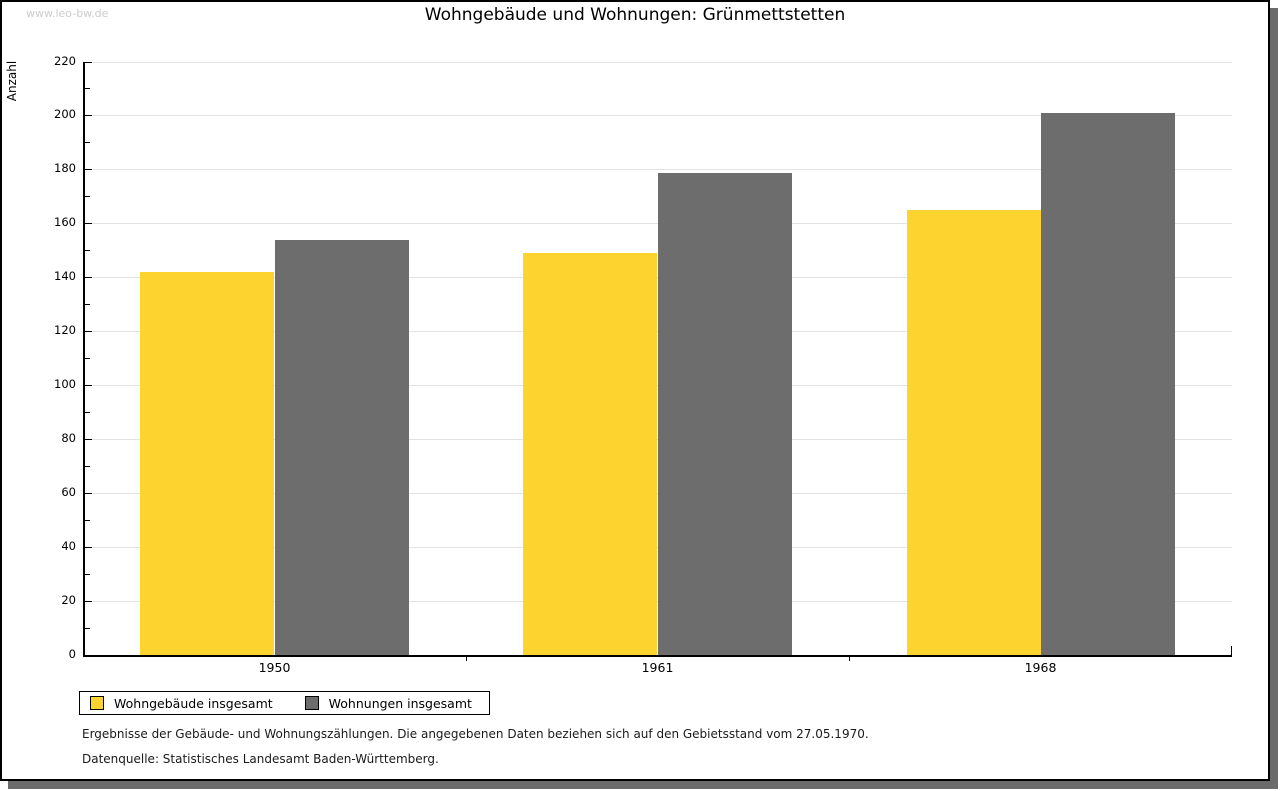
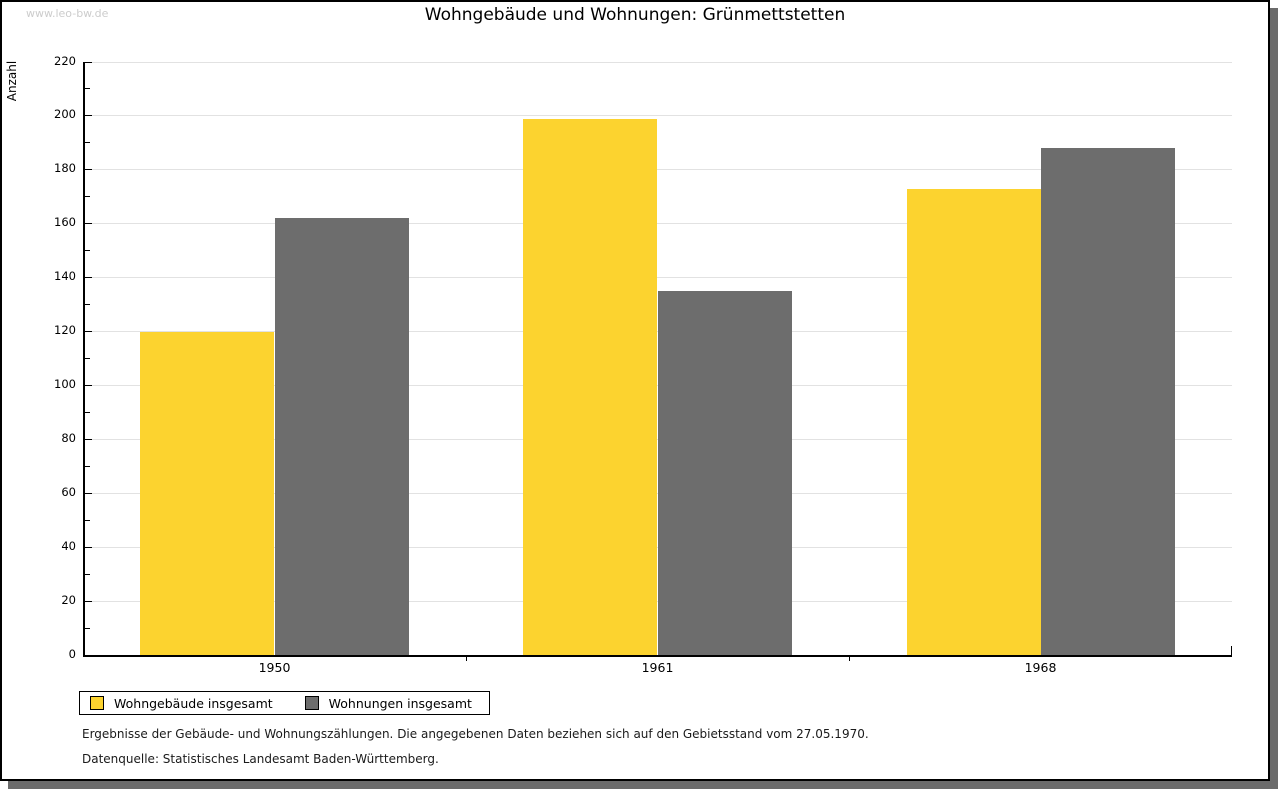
Wohngebäude insgesamt/1950: 142 -> 120
Wohnungen insgesamt/1950: 154 -> 162
Wohngebäude insgesamt/1961: 149 -> 199
Wohnungen insgesamt/1961: 179 -> 135
Wohngebäude insgesamt/1968: 165 -> 173
Wohnungen insgesamt/1968: 201 -> 188
